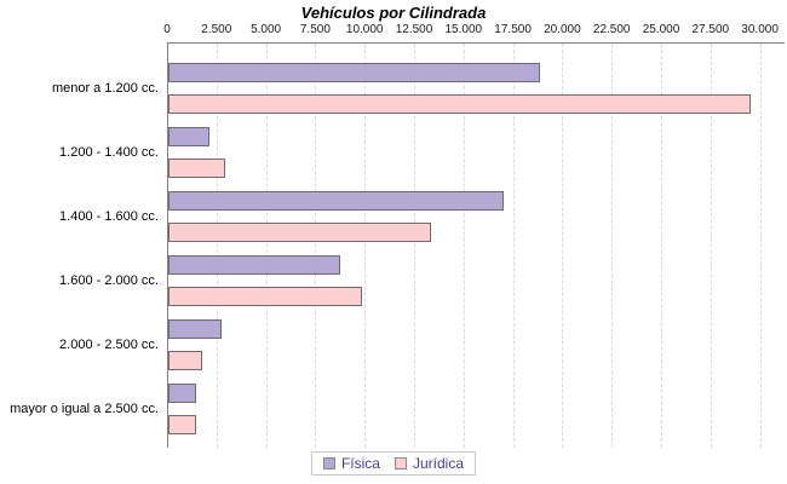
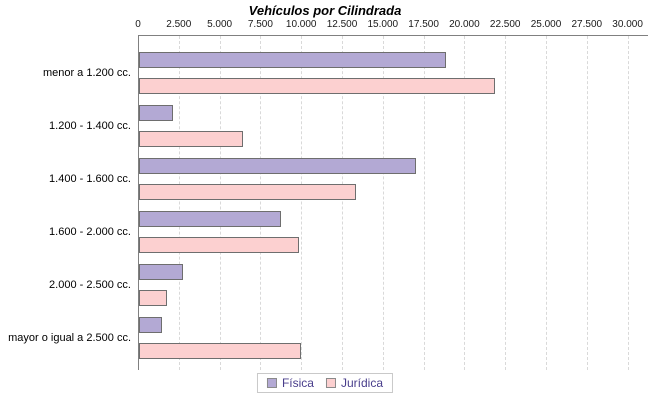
Jurídica/menor a 1.200 cc.: 29500 -> 21800
Jurídica/1.200 - 1.400 cc.: 2900 -> 6400
Jurídica/mayor o igual a 2.500 cc.: 1400 -> 9900
